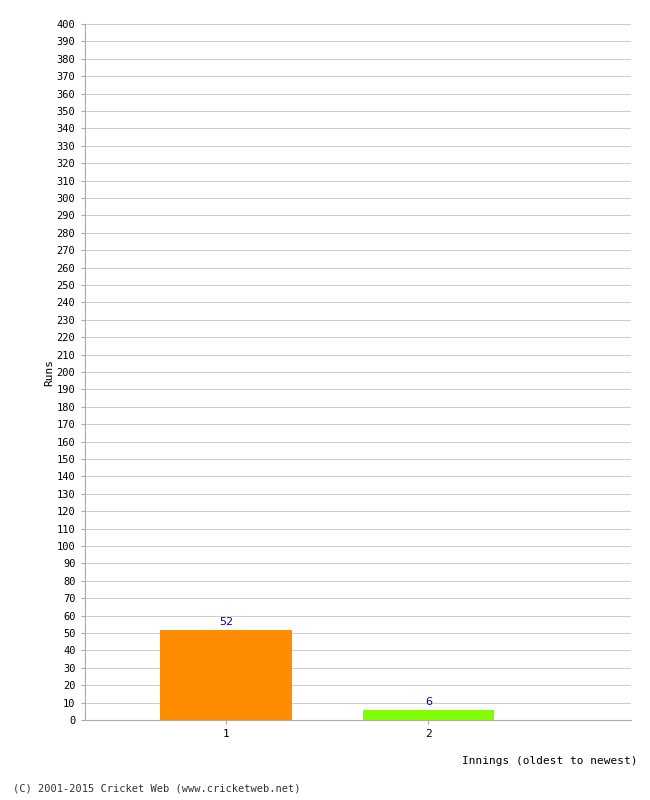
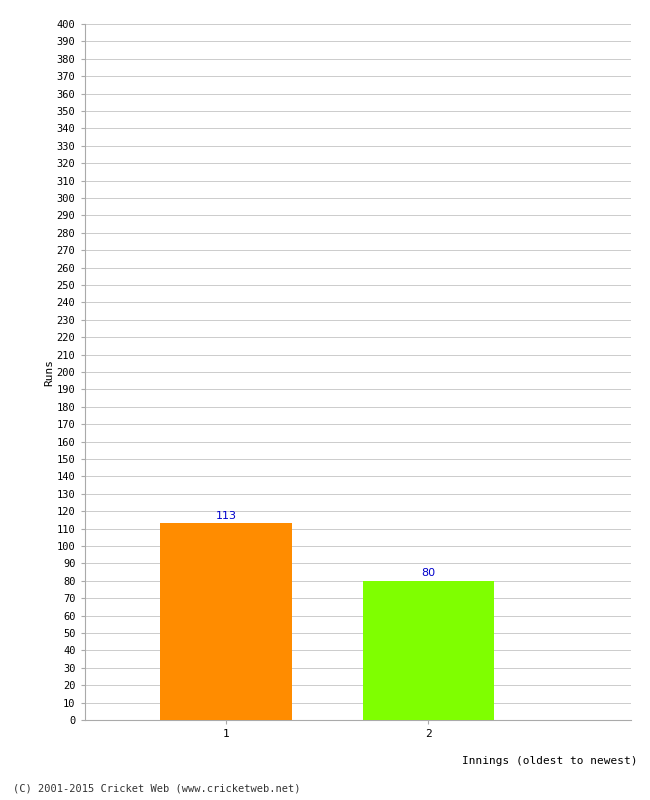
1: 52 -> 113
2: 6 -> 80
